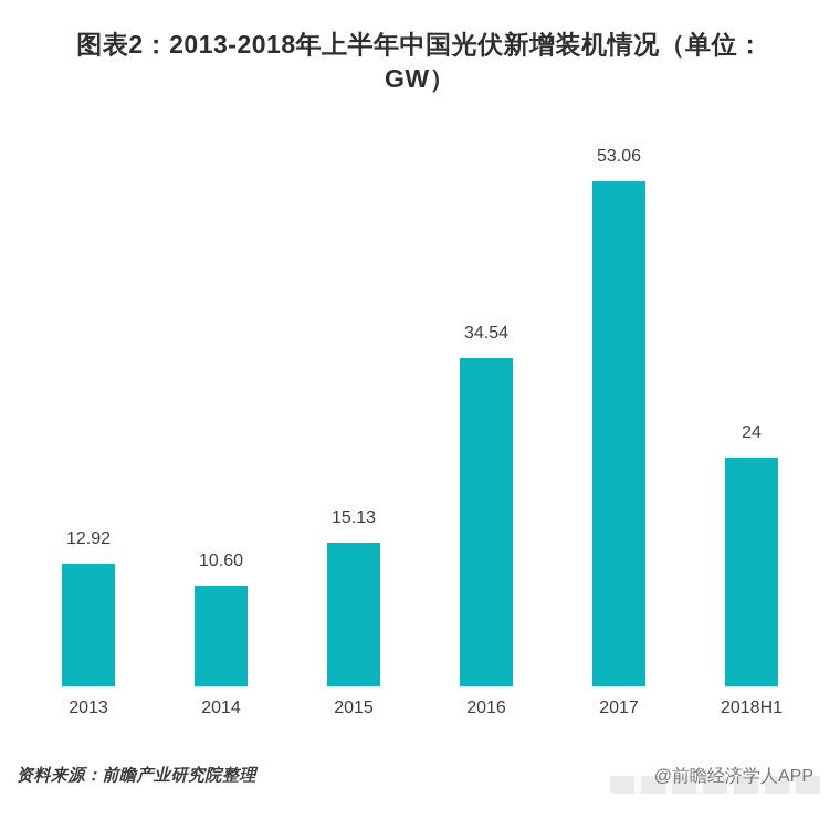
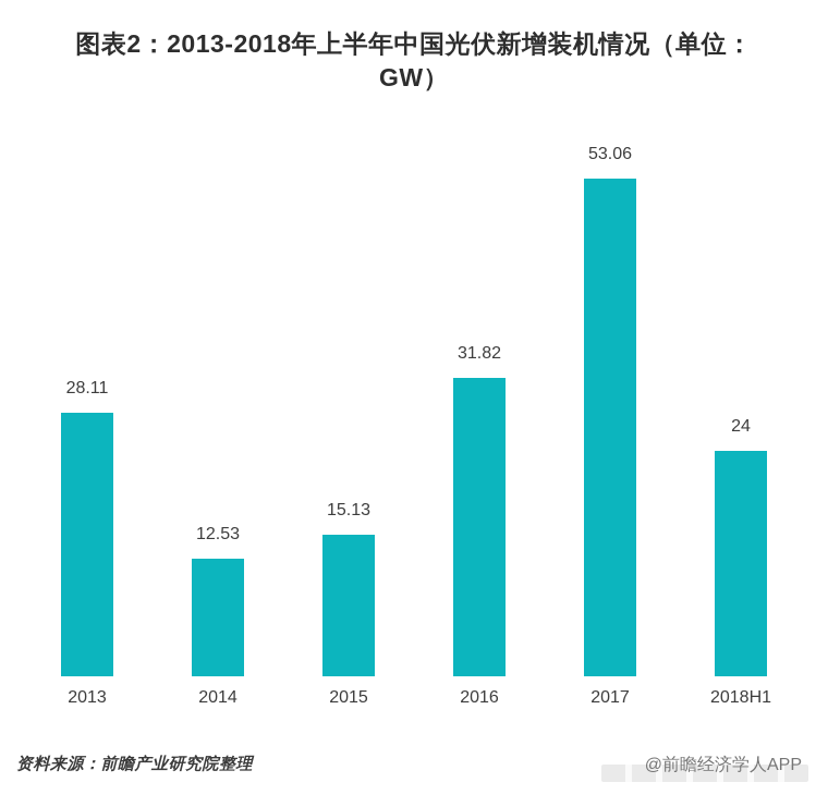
2013: 12.92 -> 28.11
2014: 10.60 -> 12.53
2016: 34.54 -> 31.82
